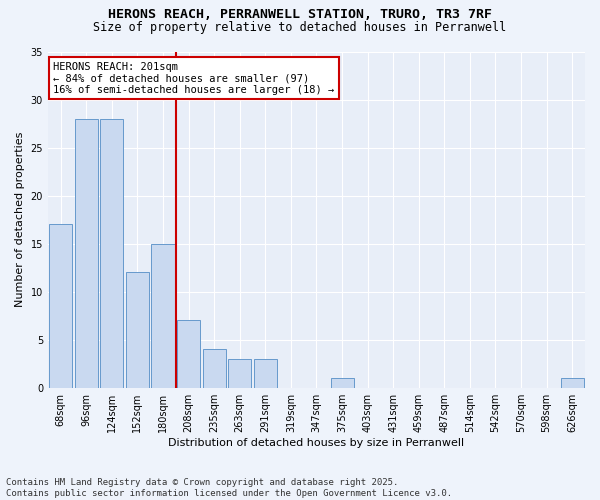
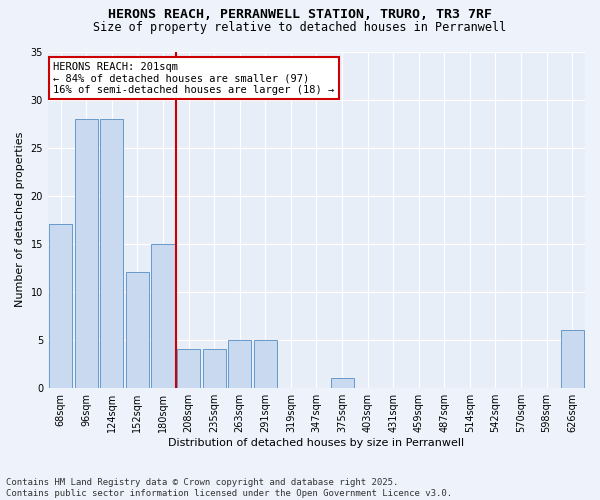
208sqm: 7 -> 4
263sqm: 3 -> 5
291sqm: 3 -> 5
626sqm: 1 -> 6
